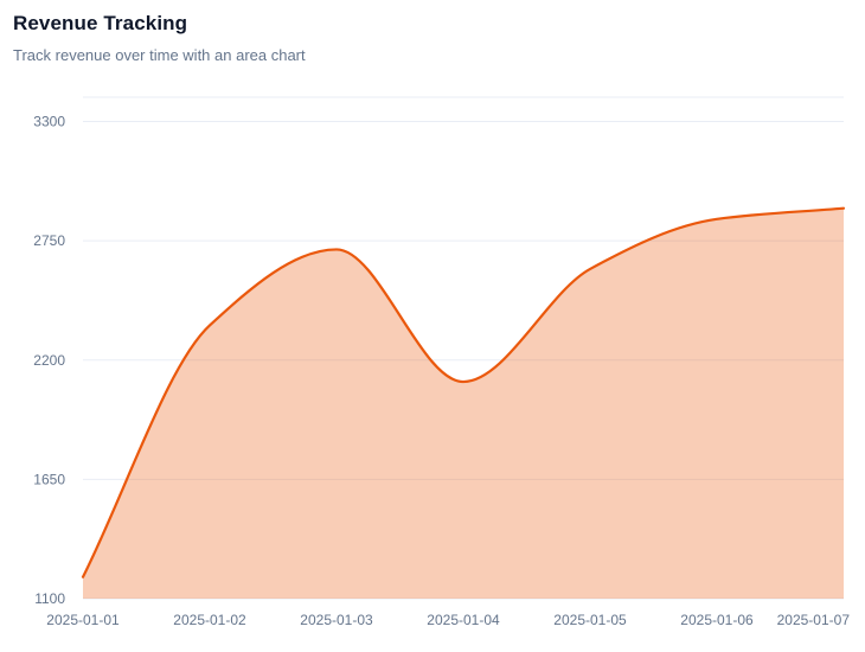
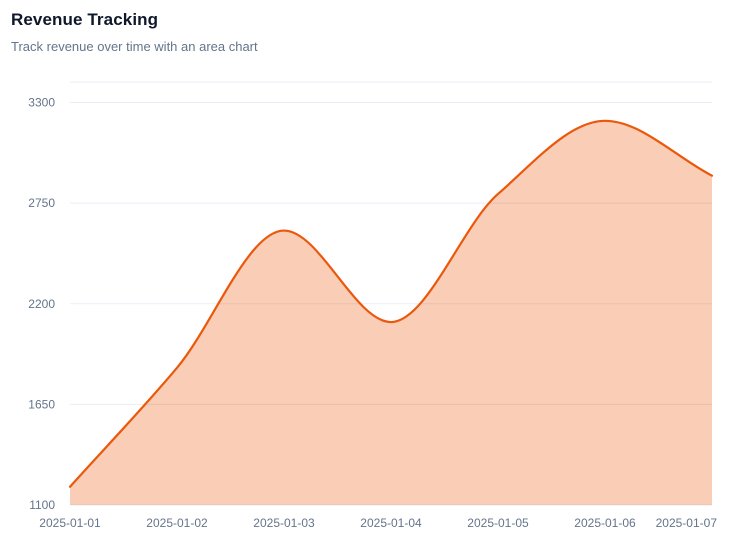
2025-01-02: 2360 -> 1850
2025-01-03: 2710 -> 2600
2025-01-05: 2620 -> 2800
2025-01-06: 2850 -> 3200
